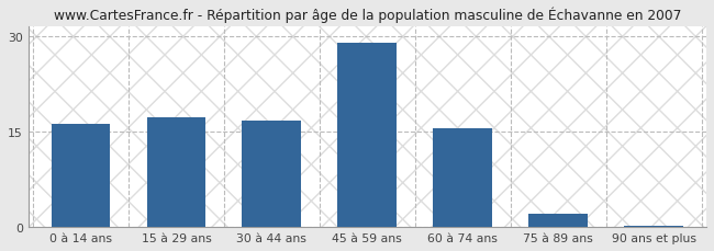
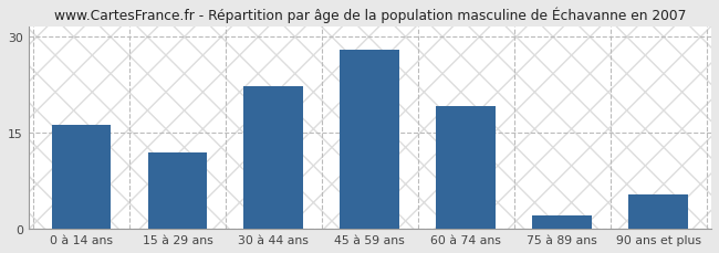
15 à 29 ans: 17.2 -> 12.0
30 à 44 ans: 16.8 -> 22.2
45 à 59 ans: 29.0 -> 28.0
60 à 74 ans: 15.6 -> 19.2
90 ans et plus: 0.1 -> 5.4
